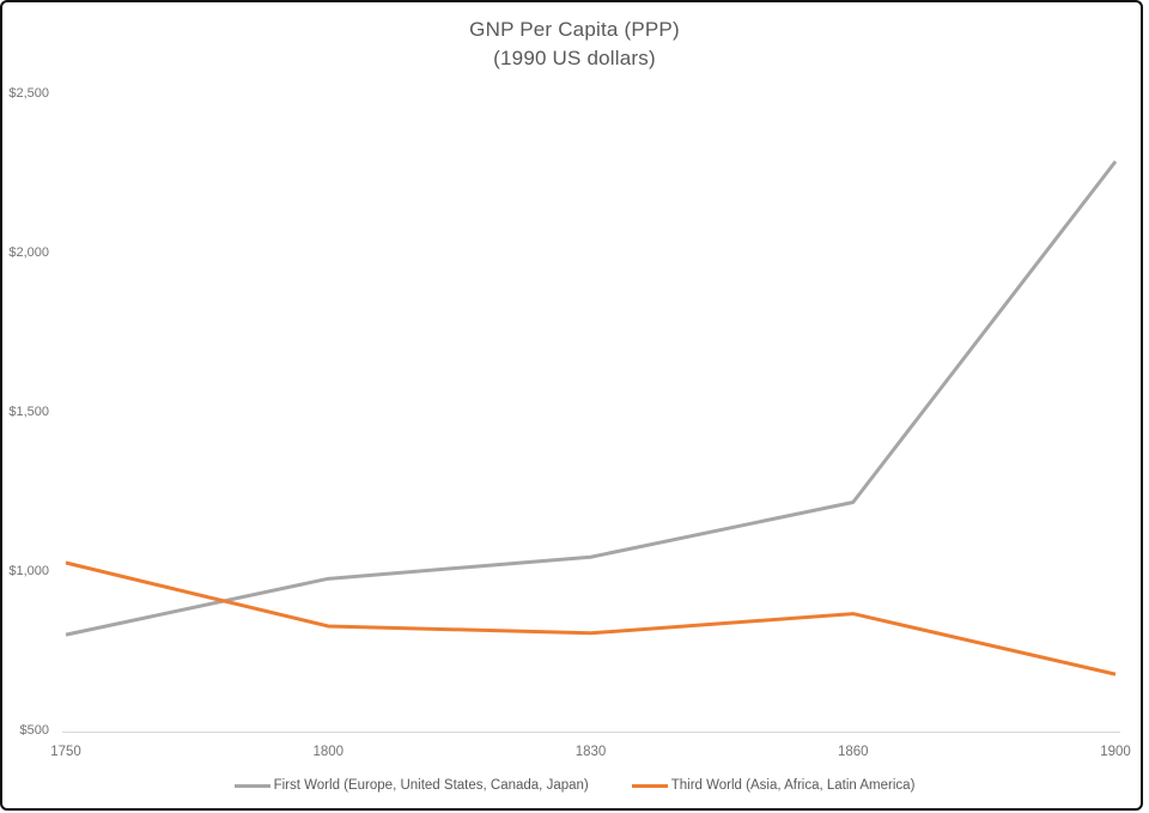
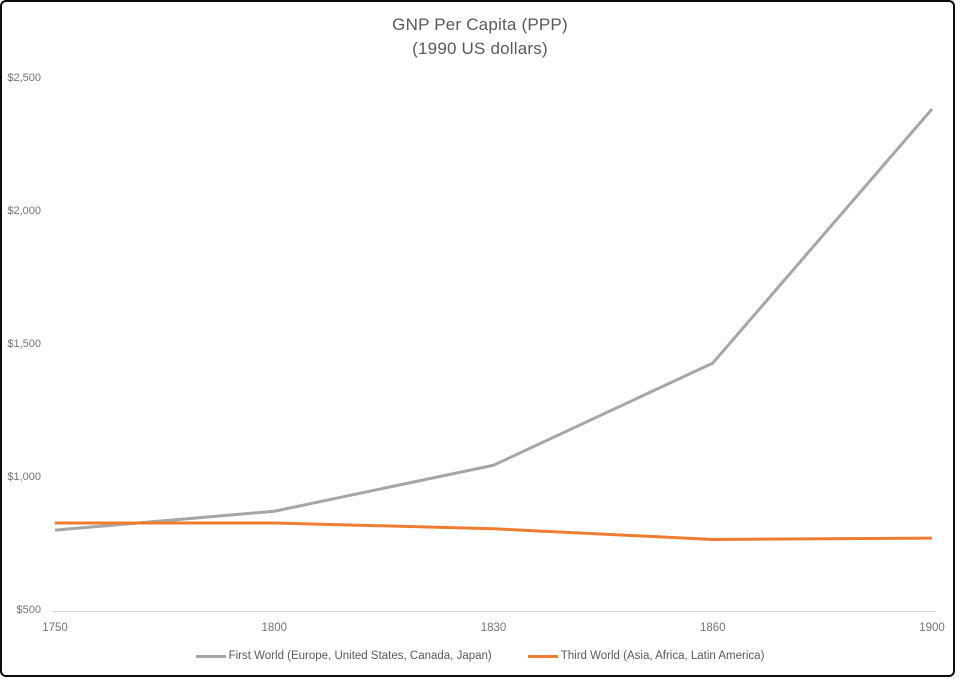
Third World (Asia, Africa, Latin America)/1750: $1030 -> $830
First World (Europe, United States, Canada, Japan)/1800: $980 -> $880
First World (Europe, United States, Canada, Japan)/1860: $1220 -> $1430
Third World (Asia, Africa, Latin America)/1860: $870 -> $770
First World (Europe, United States, Canada, Japan)/1900: $2290 -> $2390
Third World (Asia, Africa, Latin America)/1900: $680 -> $770
